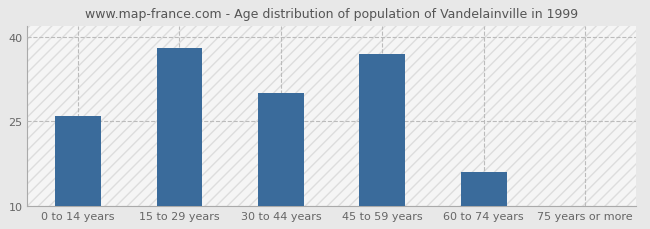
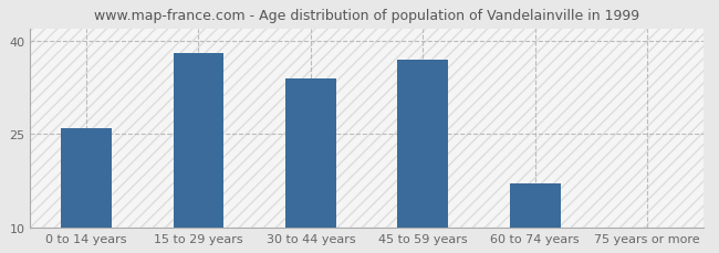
30 to 44 years: 30 -> 34
60 to 74 years: 16 -> 17
